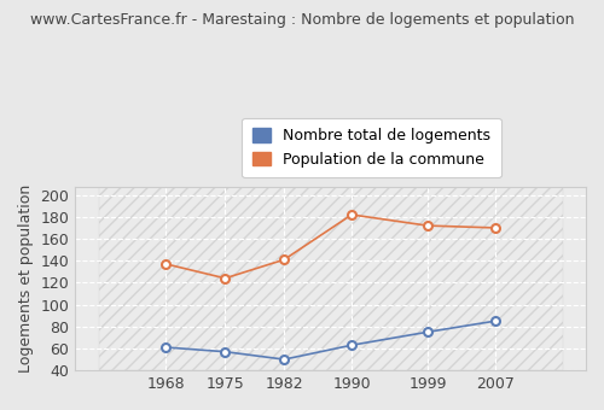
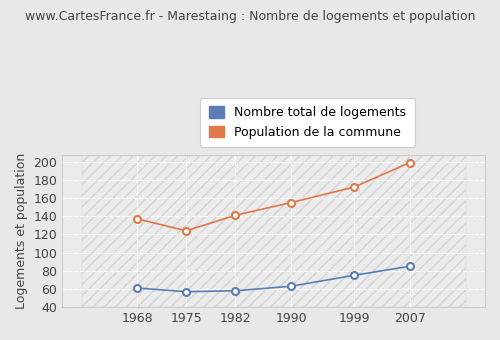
Nombre total de logements/1982: 50 -> 58
Population de la commune/1990: 182 -> 155
Population de la commune/2007: 170 -> 199
